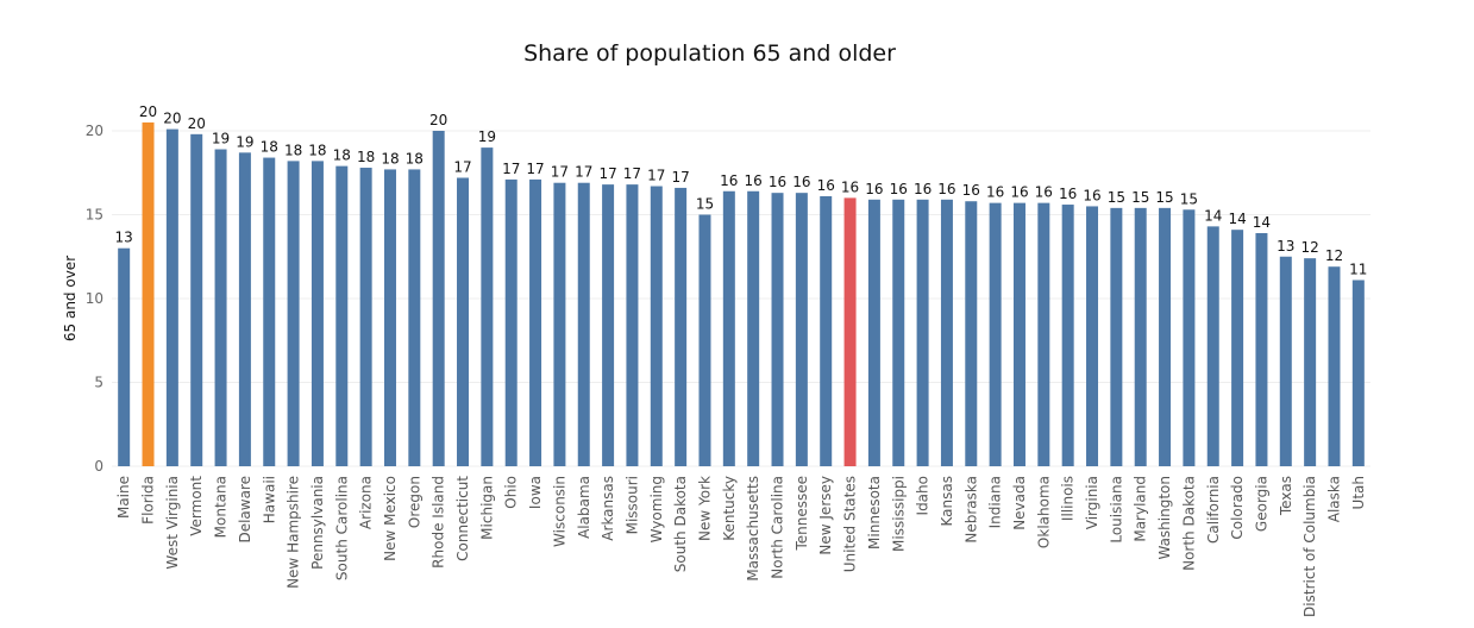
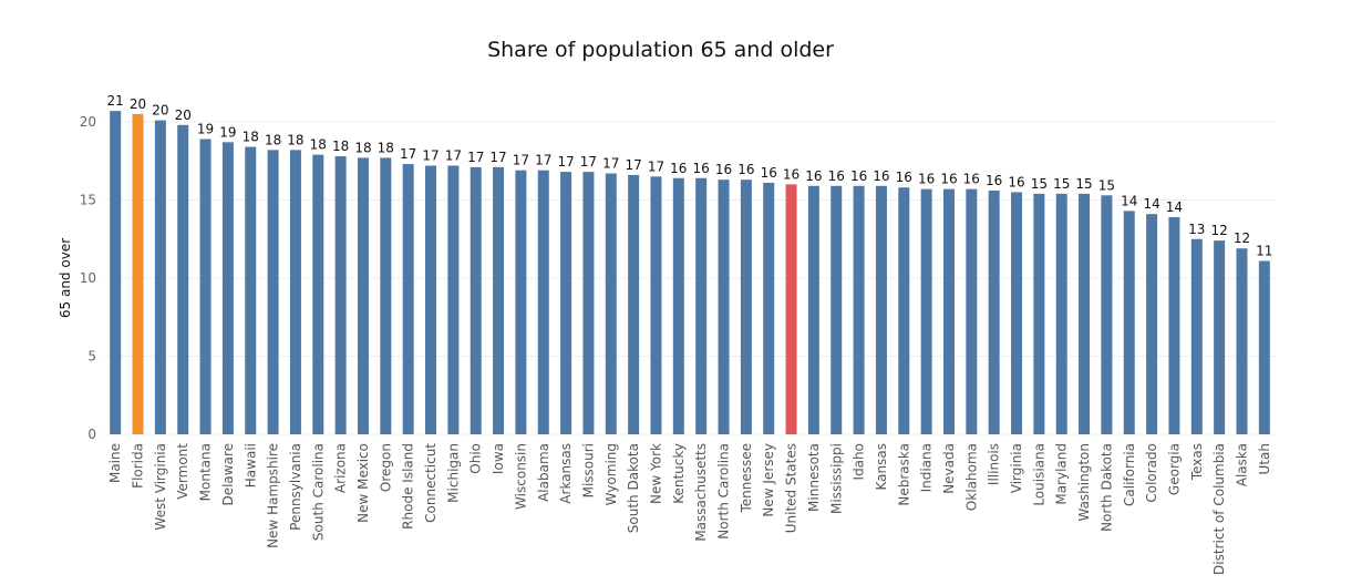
Maine: 13 -> 21
Rhode Island: 20 -> 17
Michigan: 19 -> 17
New York: 15 -> 17
